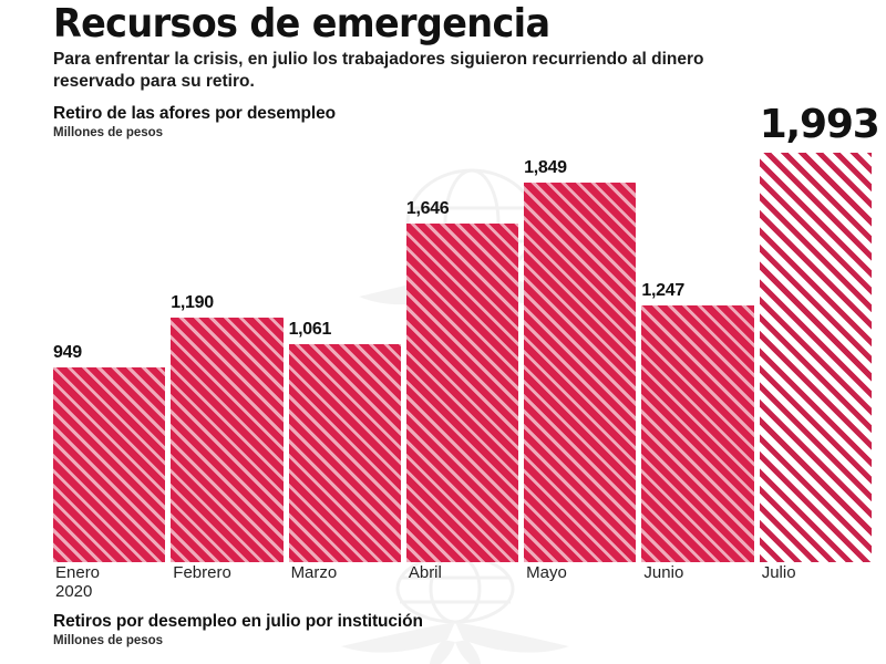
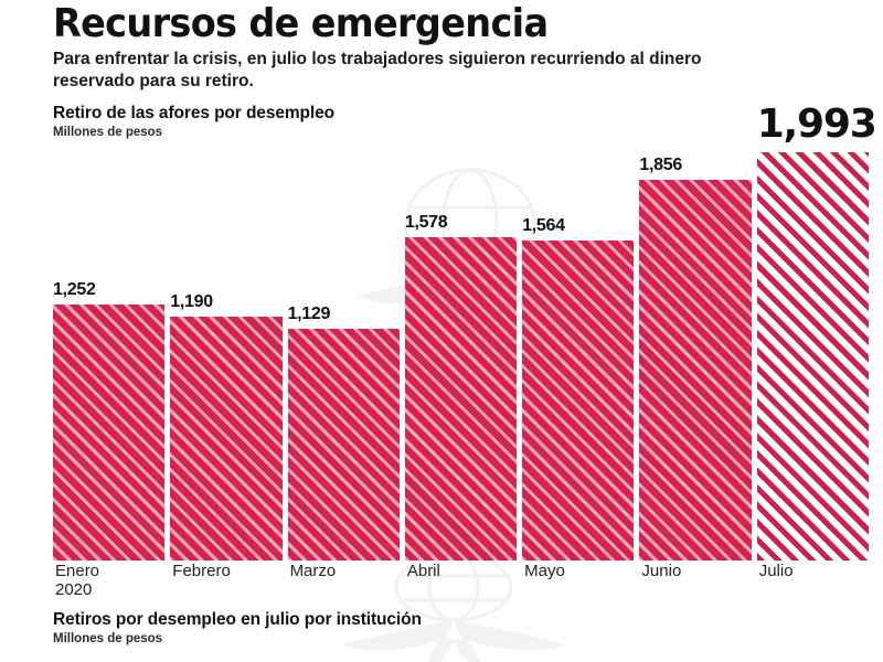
Enero 2020: 949 -> 1,252
Marzo: 1,061 -> 1,129
Abril: 1,646 -> 1,578
Mayo: 1,849 -> 1,564
Junio: 1,247 -> 1,856
